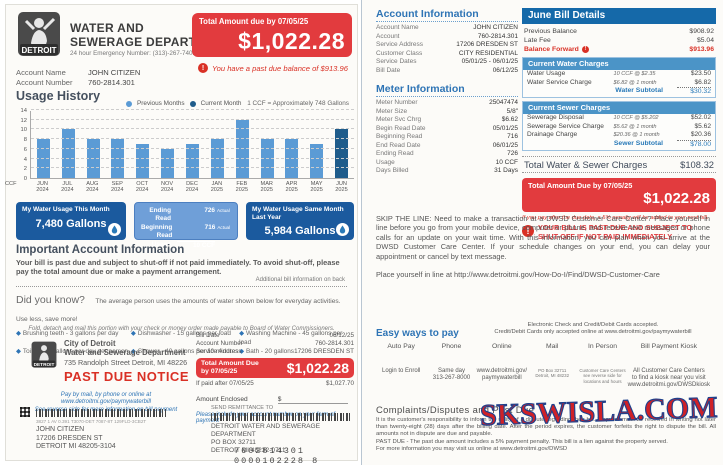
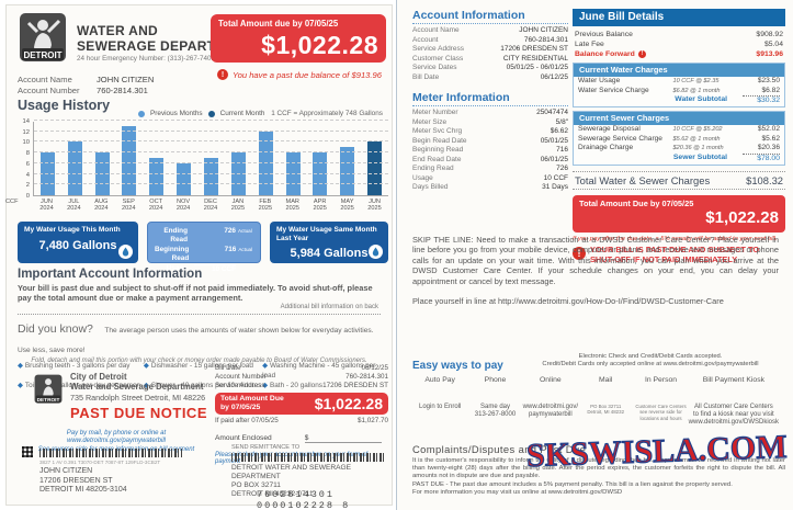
SEP 2024: 8 -> 13
MAY 2025: 7 -> 9
